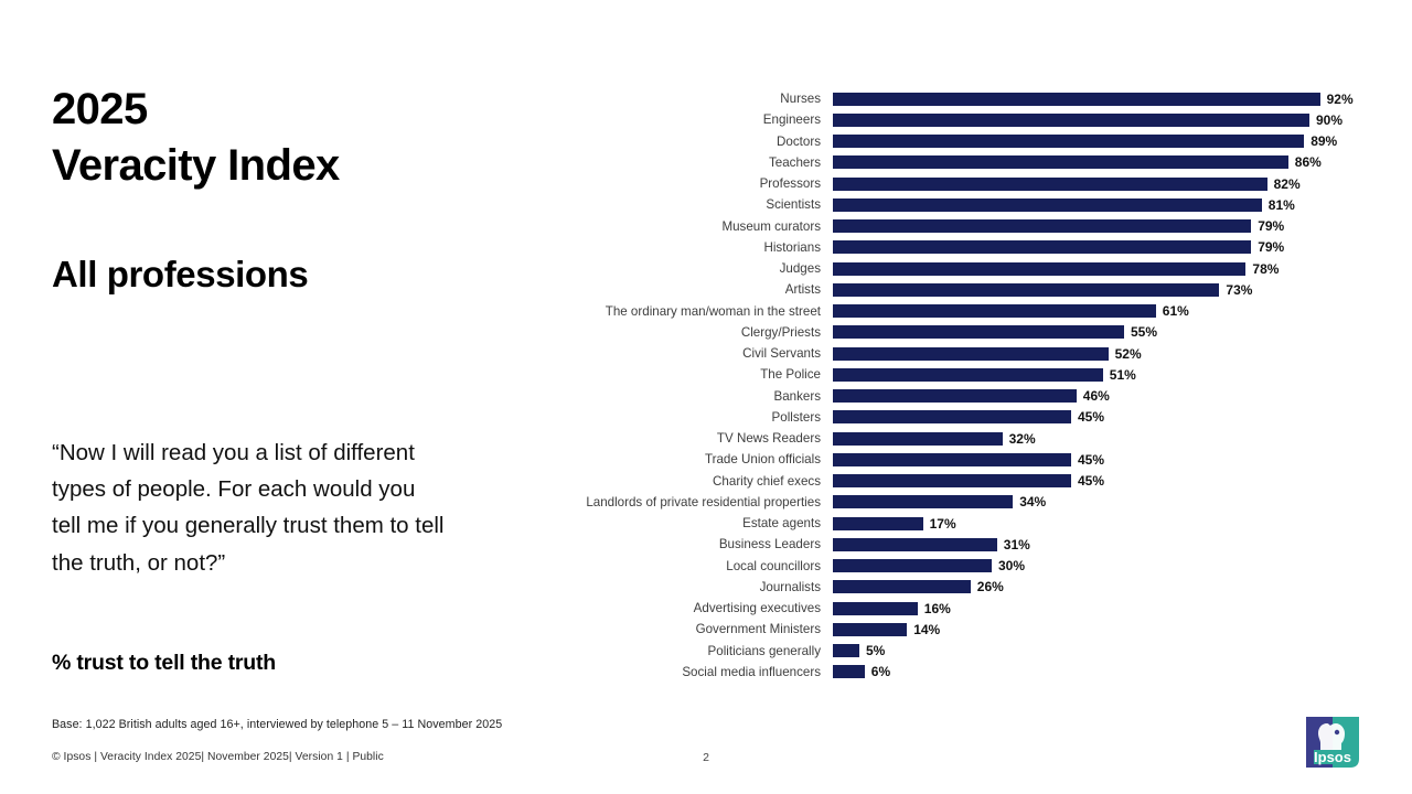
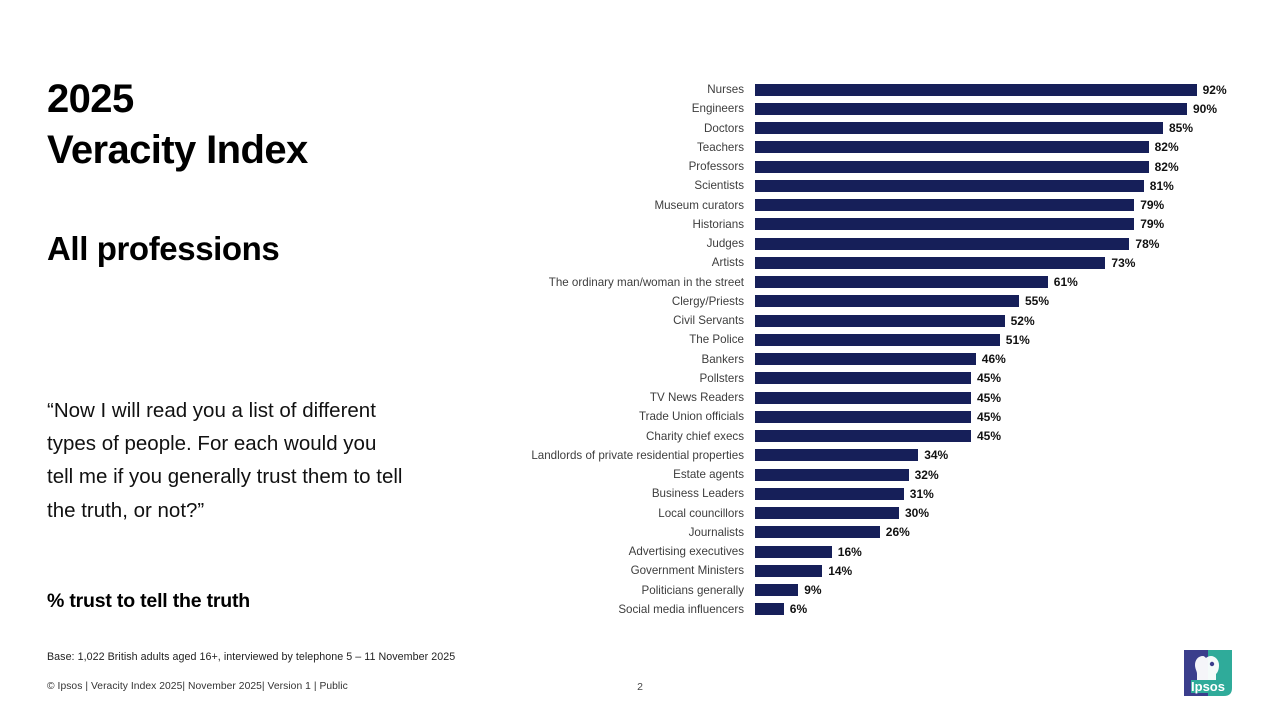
Doctors: 89% -> 85%
Teachers: 86% -> 82%
TV News Readers: 32% -> 45%
Estate agents: 17% -> 32%
Politicians generally: 5% -> 9%
